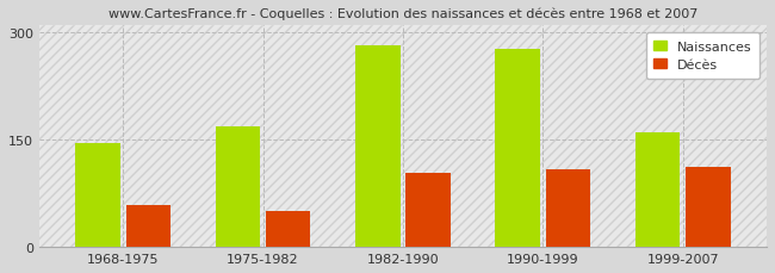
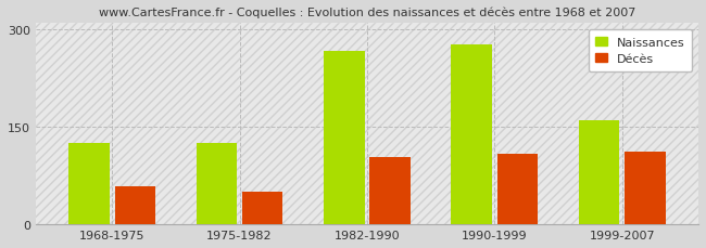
Naissances/1968-1975: 145 -> 126
Naissances/1975-1982: 168 -> 126
Naissances/1982-1990: 283 -> 268
